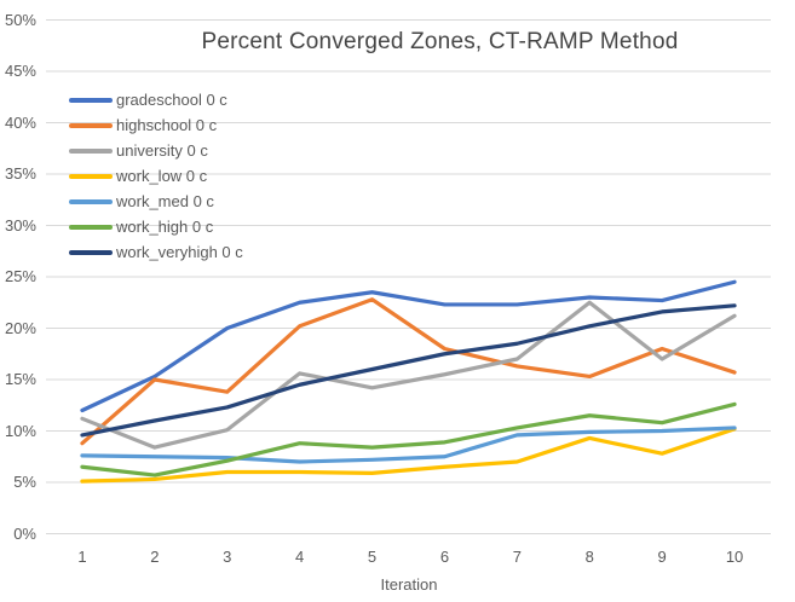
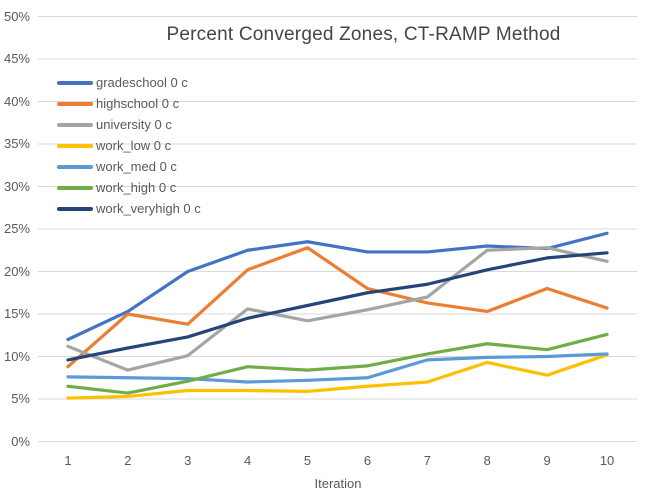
university 0 c/9: 17% -> 23%
